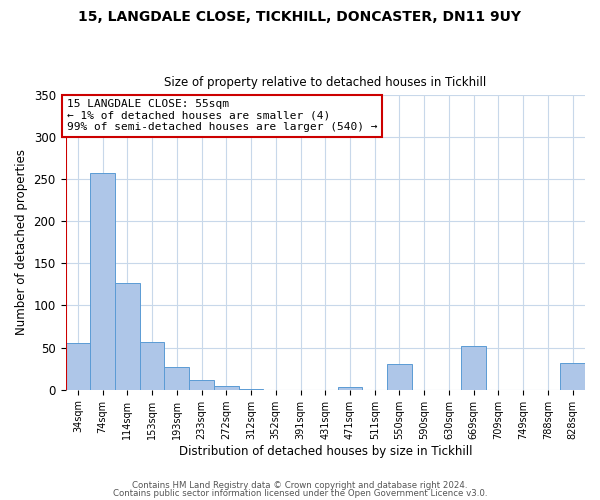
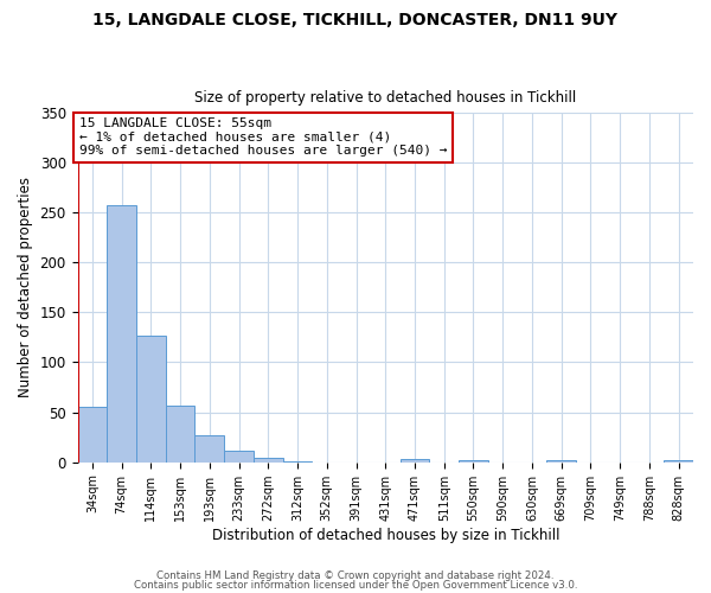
550sqm: 30 -> 2
669sqm: 52 -> 2
828sqm: 32 -> 2
